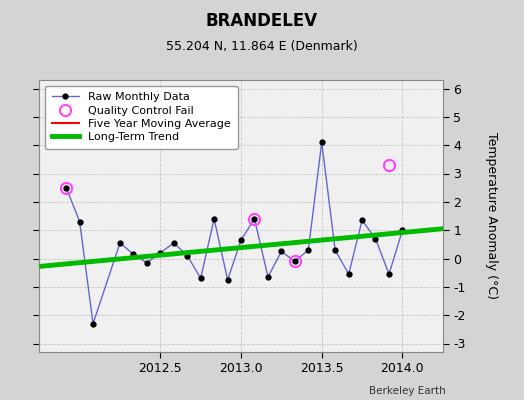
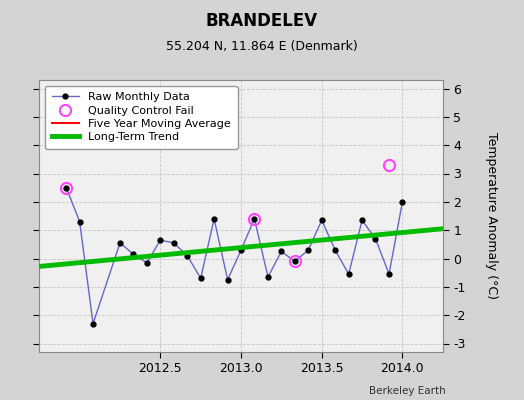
Raw Monthly Data/2012.5: 0.20 -> 0.65
Raw Monthly Data/2013.0: 0.65 -> 0.30
Raw Monthly Data/2013.5: 4.10 -> 1.35
Raw Monthly Data/2014.0: 1.00 -> 2.00
